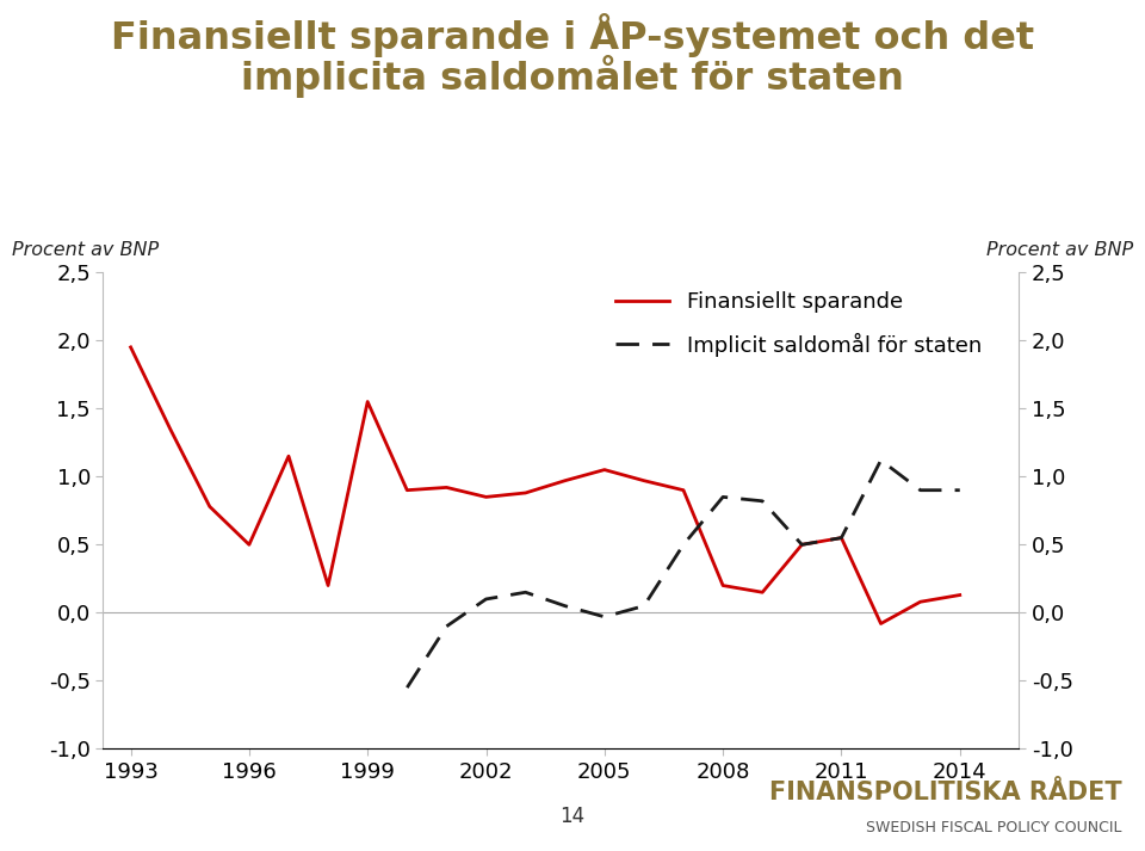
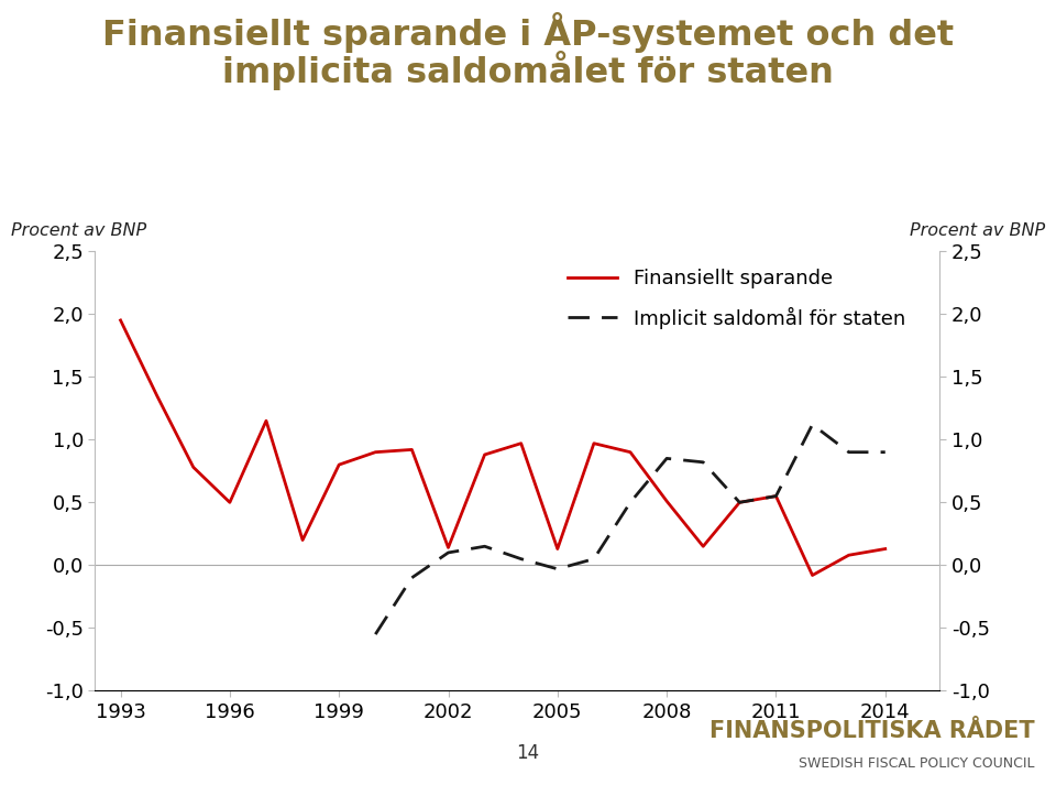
Finansiellt sparande/1999: 1,55 -> 0,80
Finansiellt sparande/2002: 0,85 -> 0,14
Finansiellt sparande/2005: 1,05 -> 0,13
Finansiellt sparande/2008: 0,20 -> 0,51
